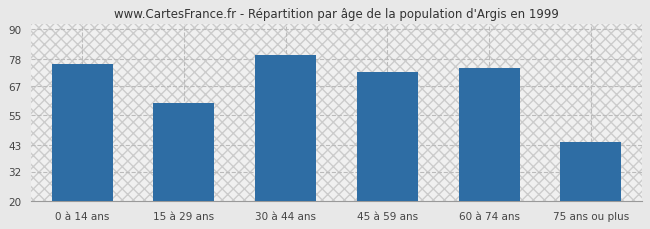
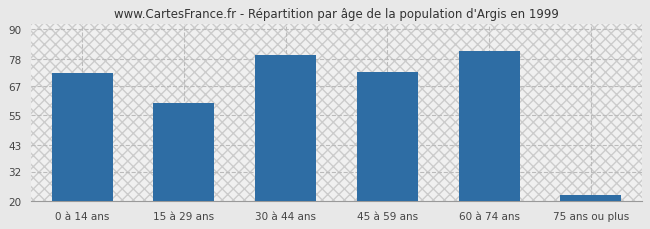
0 à 14 ans: 76.0 -> 72.0
60 à 74 ans: 74.0 -> 81.0
75 ans ou plus: 44.0 -> 22.5
